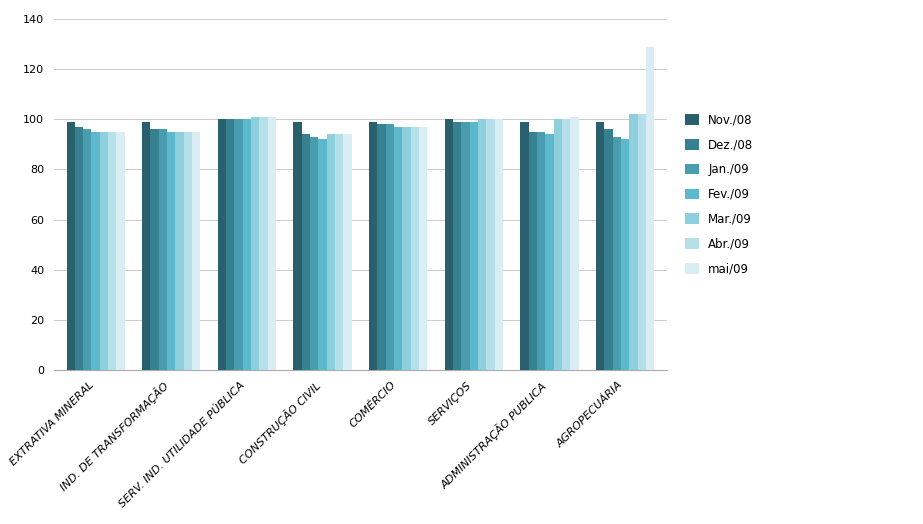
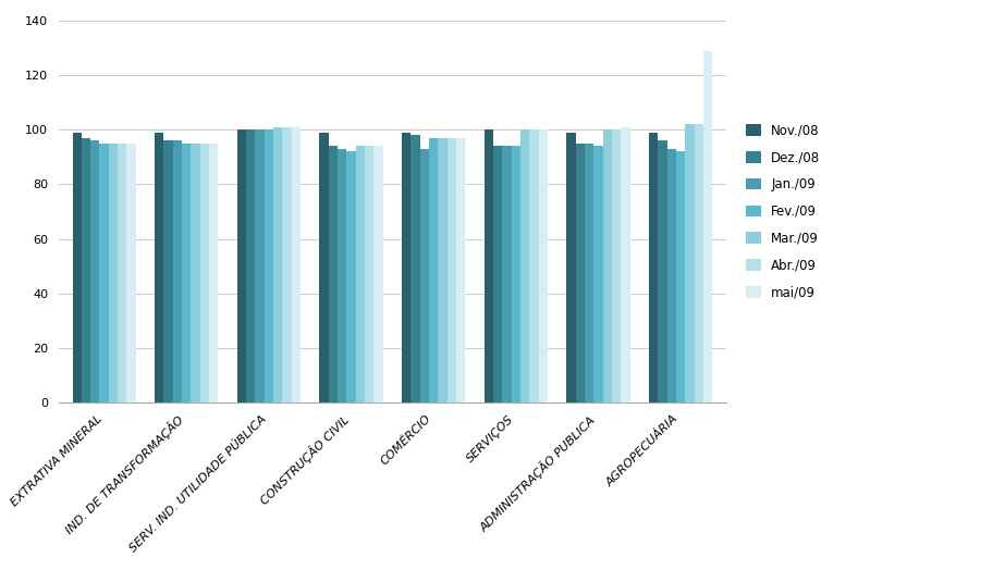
Jan./09/COMÉRCIO: 98 -> 93
Dez./08/SERVIÇOS: 99 -> 94
Jan./09/SERVIÇOS: 99 -> 94
Fev./09/SERVIÇOS: 99 -> 94
